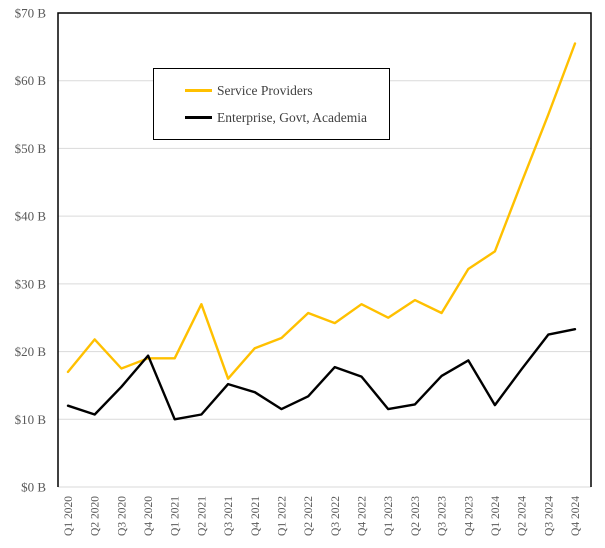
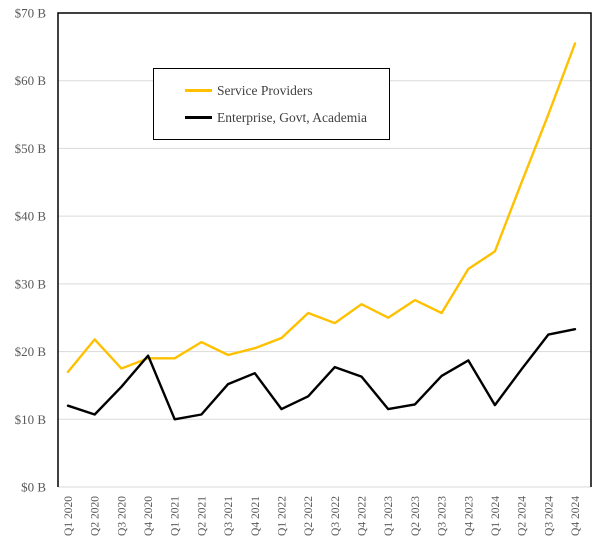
Service Providers/Q2 2021: $27B -> $21B
Service Providers/Q3 2021: $16B -> $20B
Enterprise, Govt, Academia/Q4 2021: $14B -> $17B
